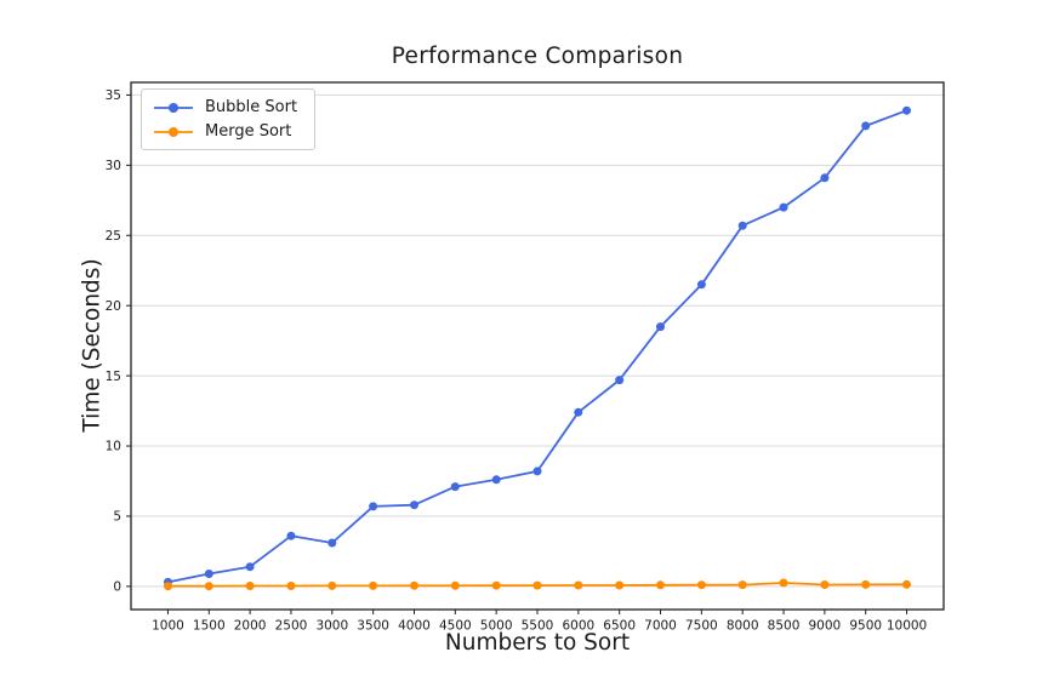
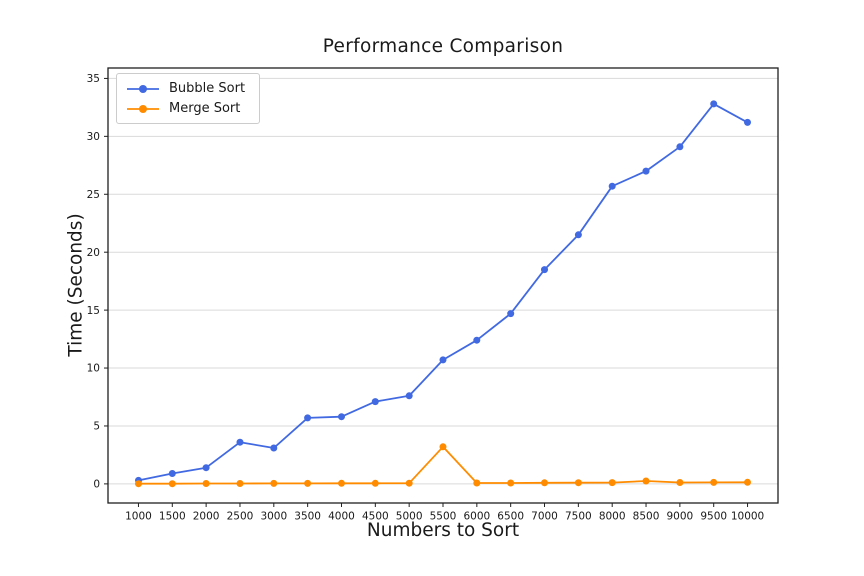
Bubble Sort/5500: 8.2 -> 10.7
Merge Sort/5500: 0.1 -> 3.2
Bubble Sort/10000: 33.9 -> 31.2
